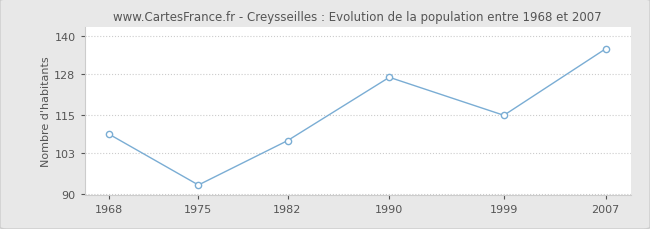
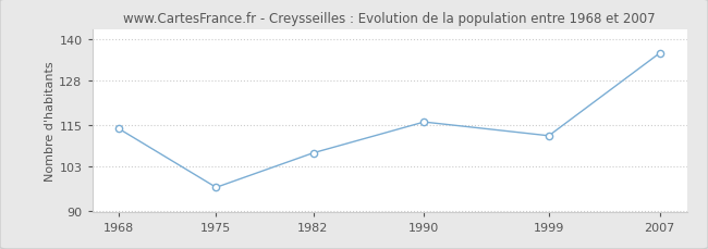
1968: 109 -> 114
1975: 93 -> 97
1990: 127 -> 116
1999: 115 -> 112
